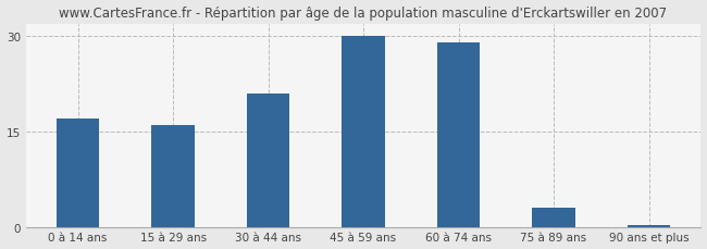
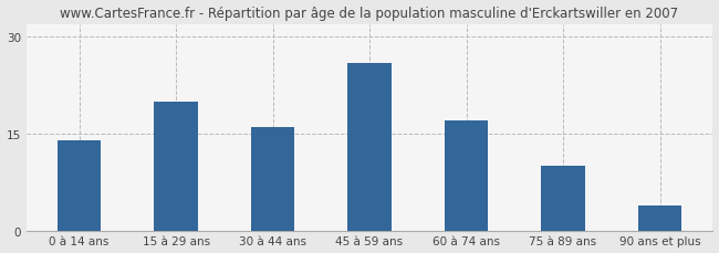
0 à 14 ans: 17.0 -> 14.0
15 à 29 ans: 16.0 -> 20.0
30 à 44 ans: 21.0 -> 16.0
45 à 59 ans: 30.0 -> 26.0
60 à 74 ans: 29.0 -> 17.0
75 à 89 ans: 3.0 -> 10.0
90 ans et plus: 0.3 -> 3.8
